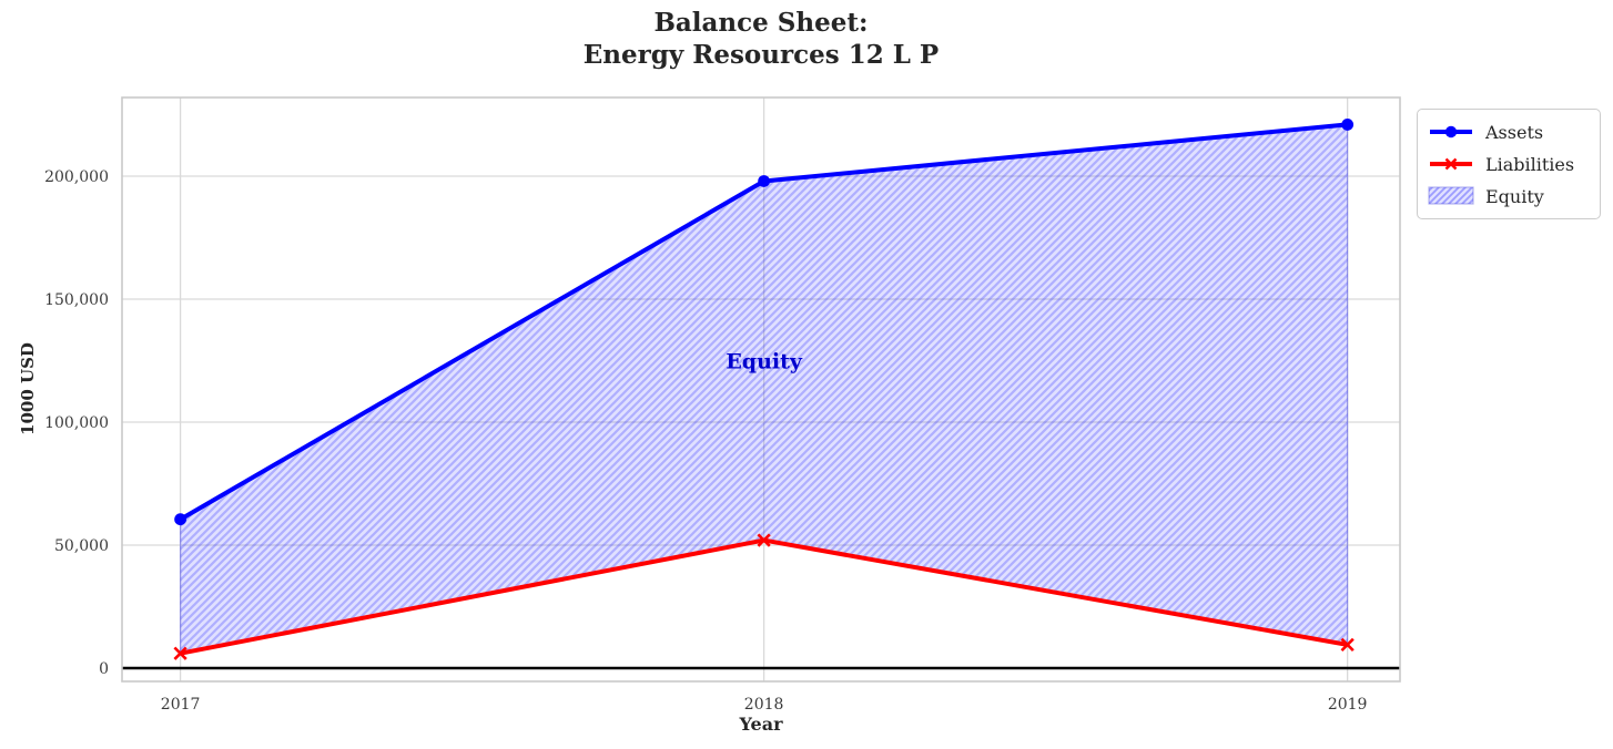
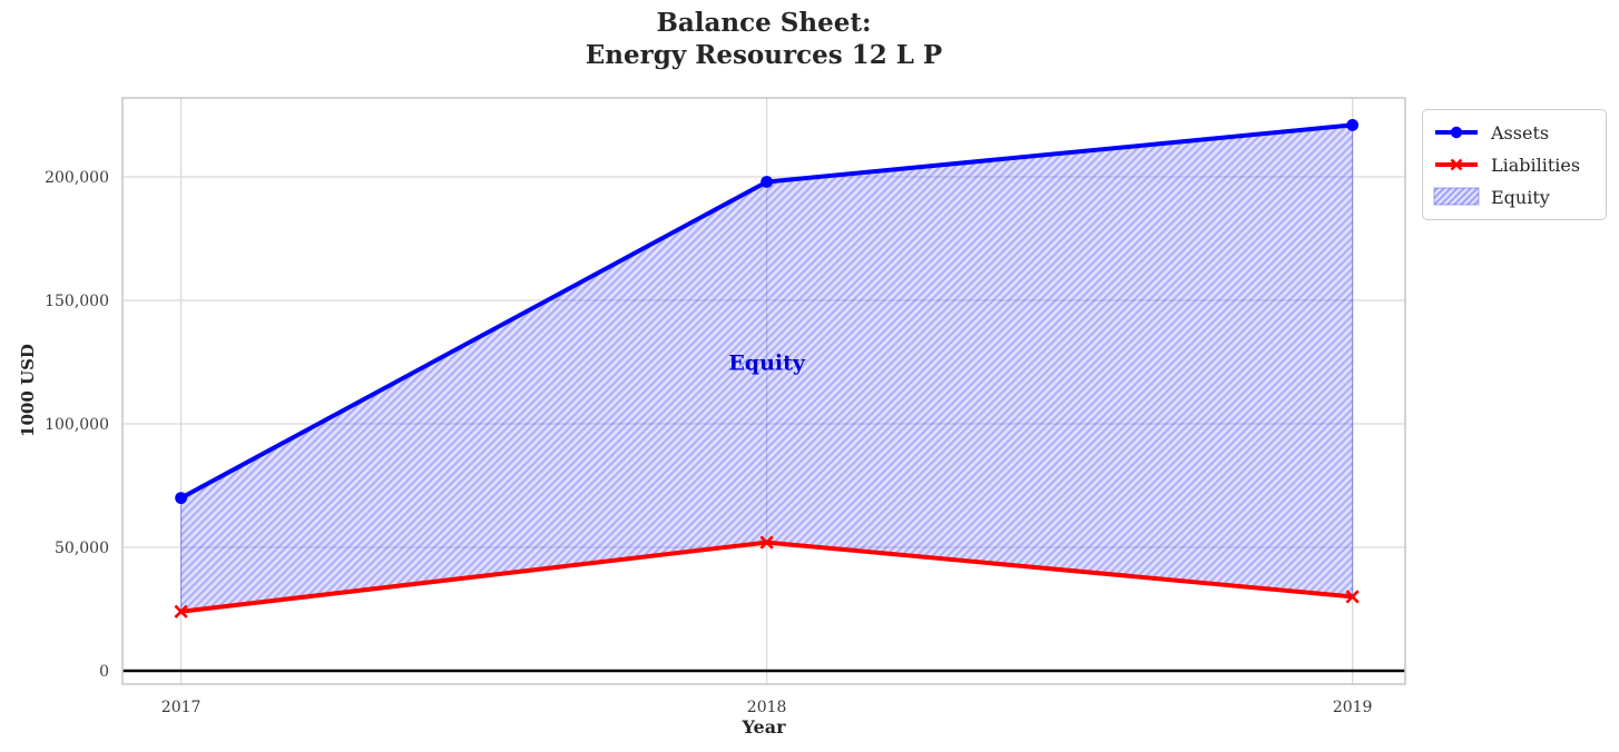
Assets/2017: 60000 -> 70000
Liabilities/2017: 6000 -> 24000
Liabilities/2019: 10000 -> 30000
